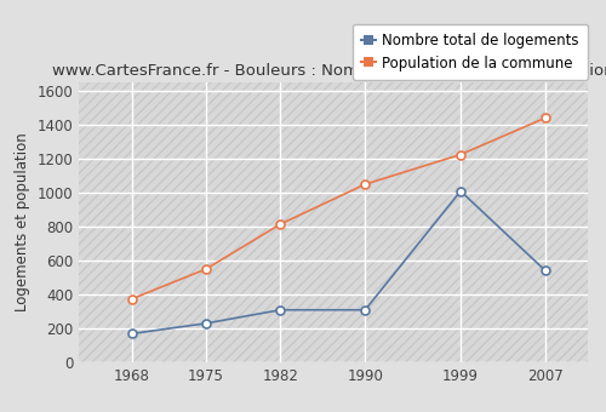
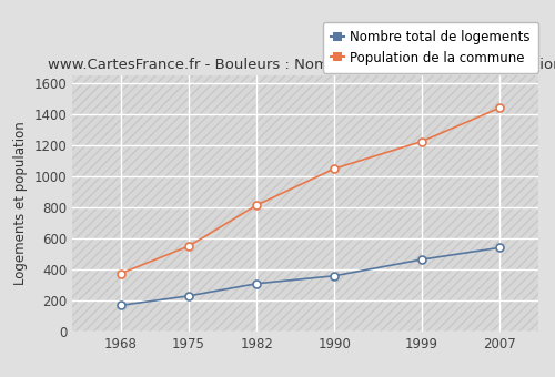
Nombre total de logements/1990: 310 -> 360
Nombre total de logements/1999: 1010 -> 460
